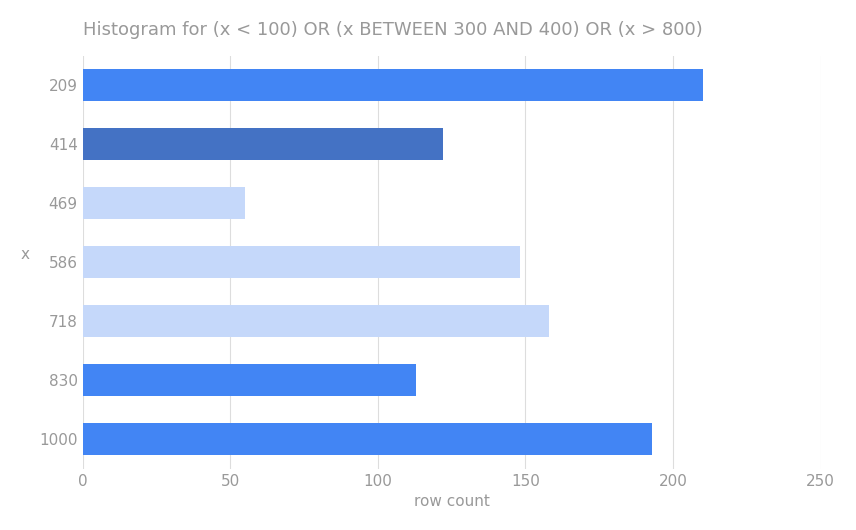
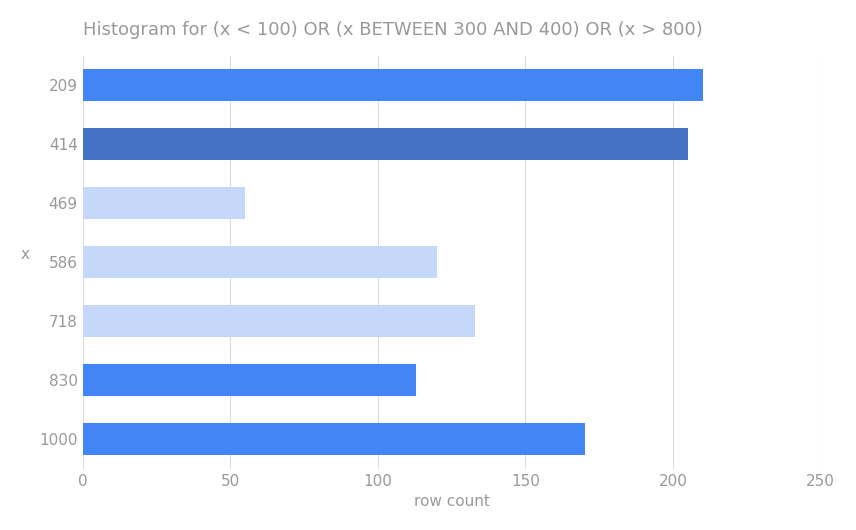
414: 122 -> 205
586: 148 -> 120
718: 158 -> 133
1000: 193 -> 170
